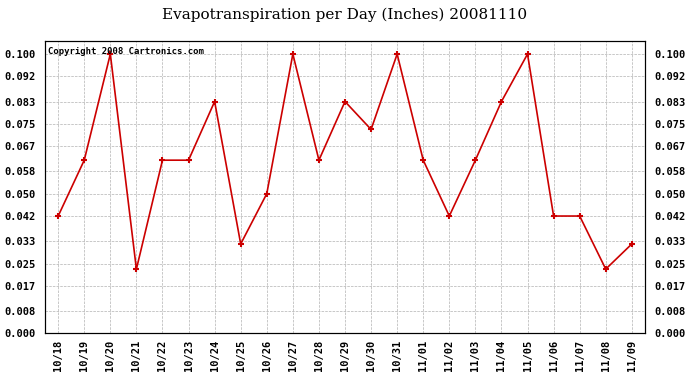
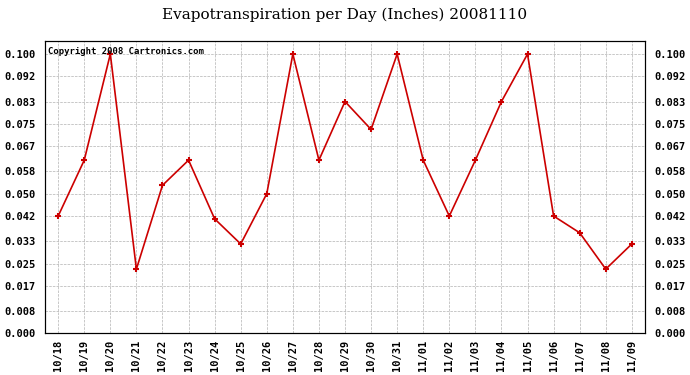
10/22: 0.062 -> 0.053
10/24: 0.083 -> 0.041
11/07: 0.042 -> 0.036
